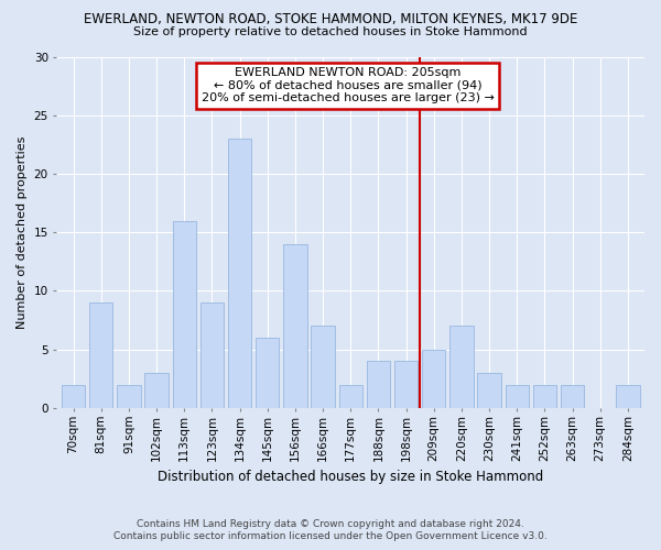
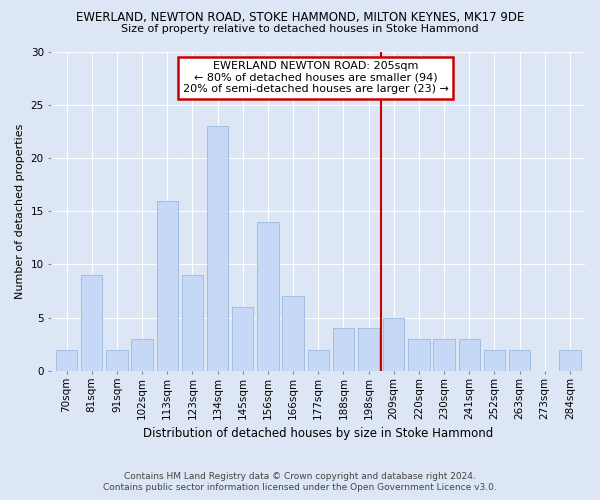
220sqm: 7 -> 3
241sqm: 2 -> 3
